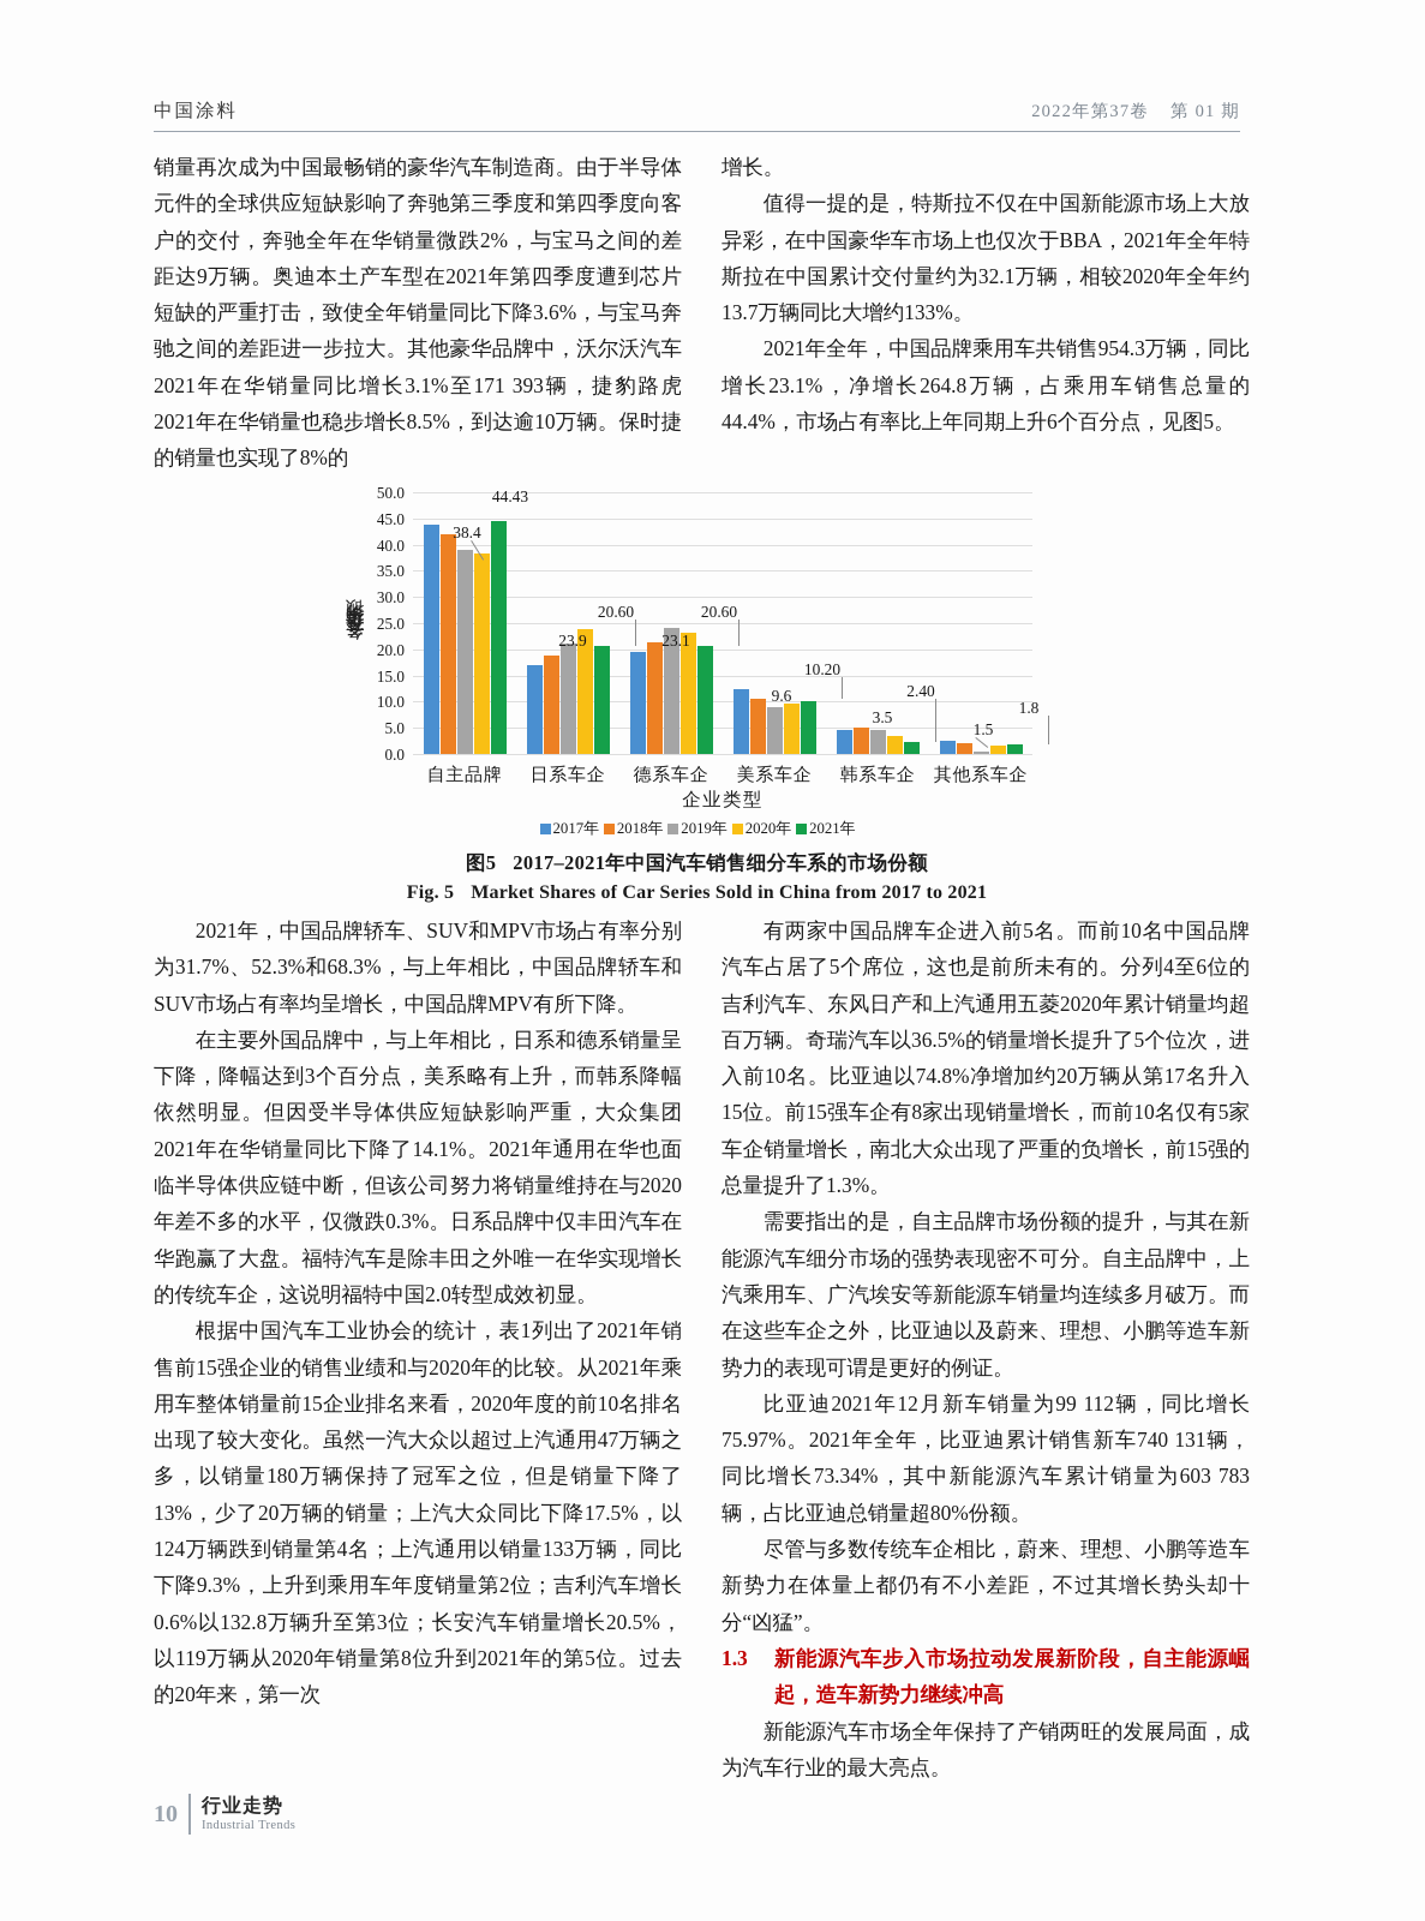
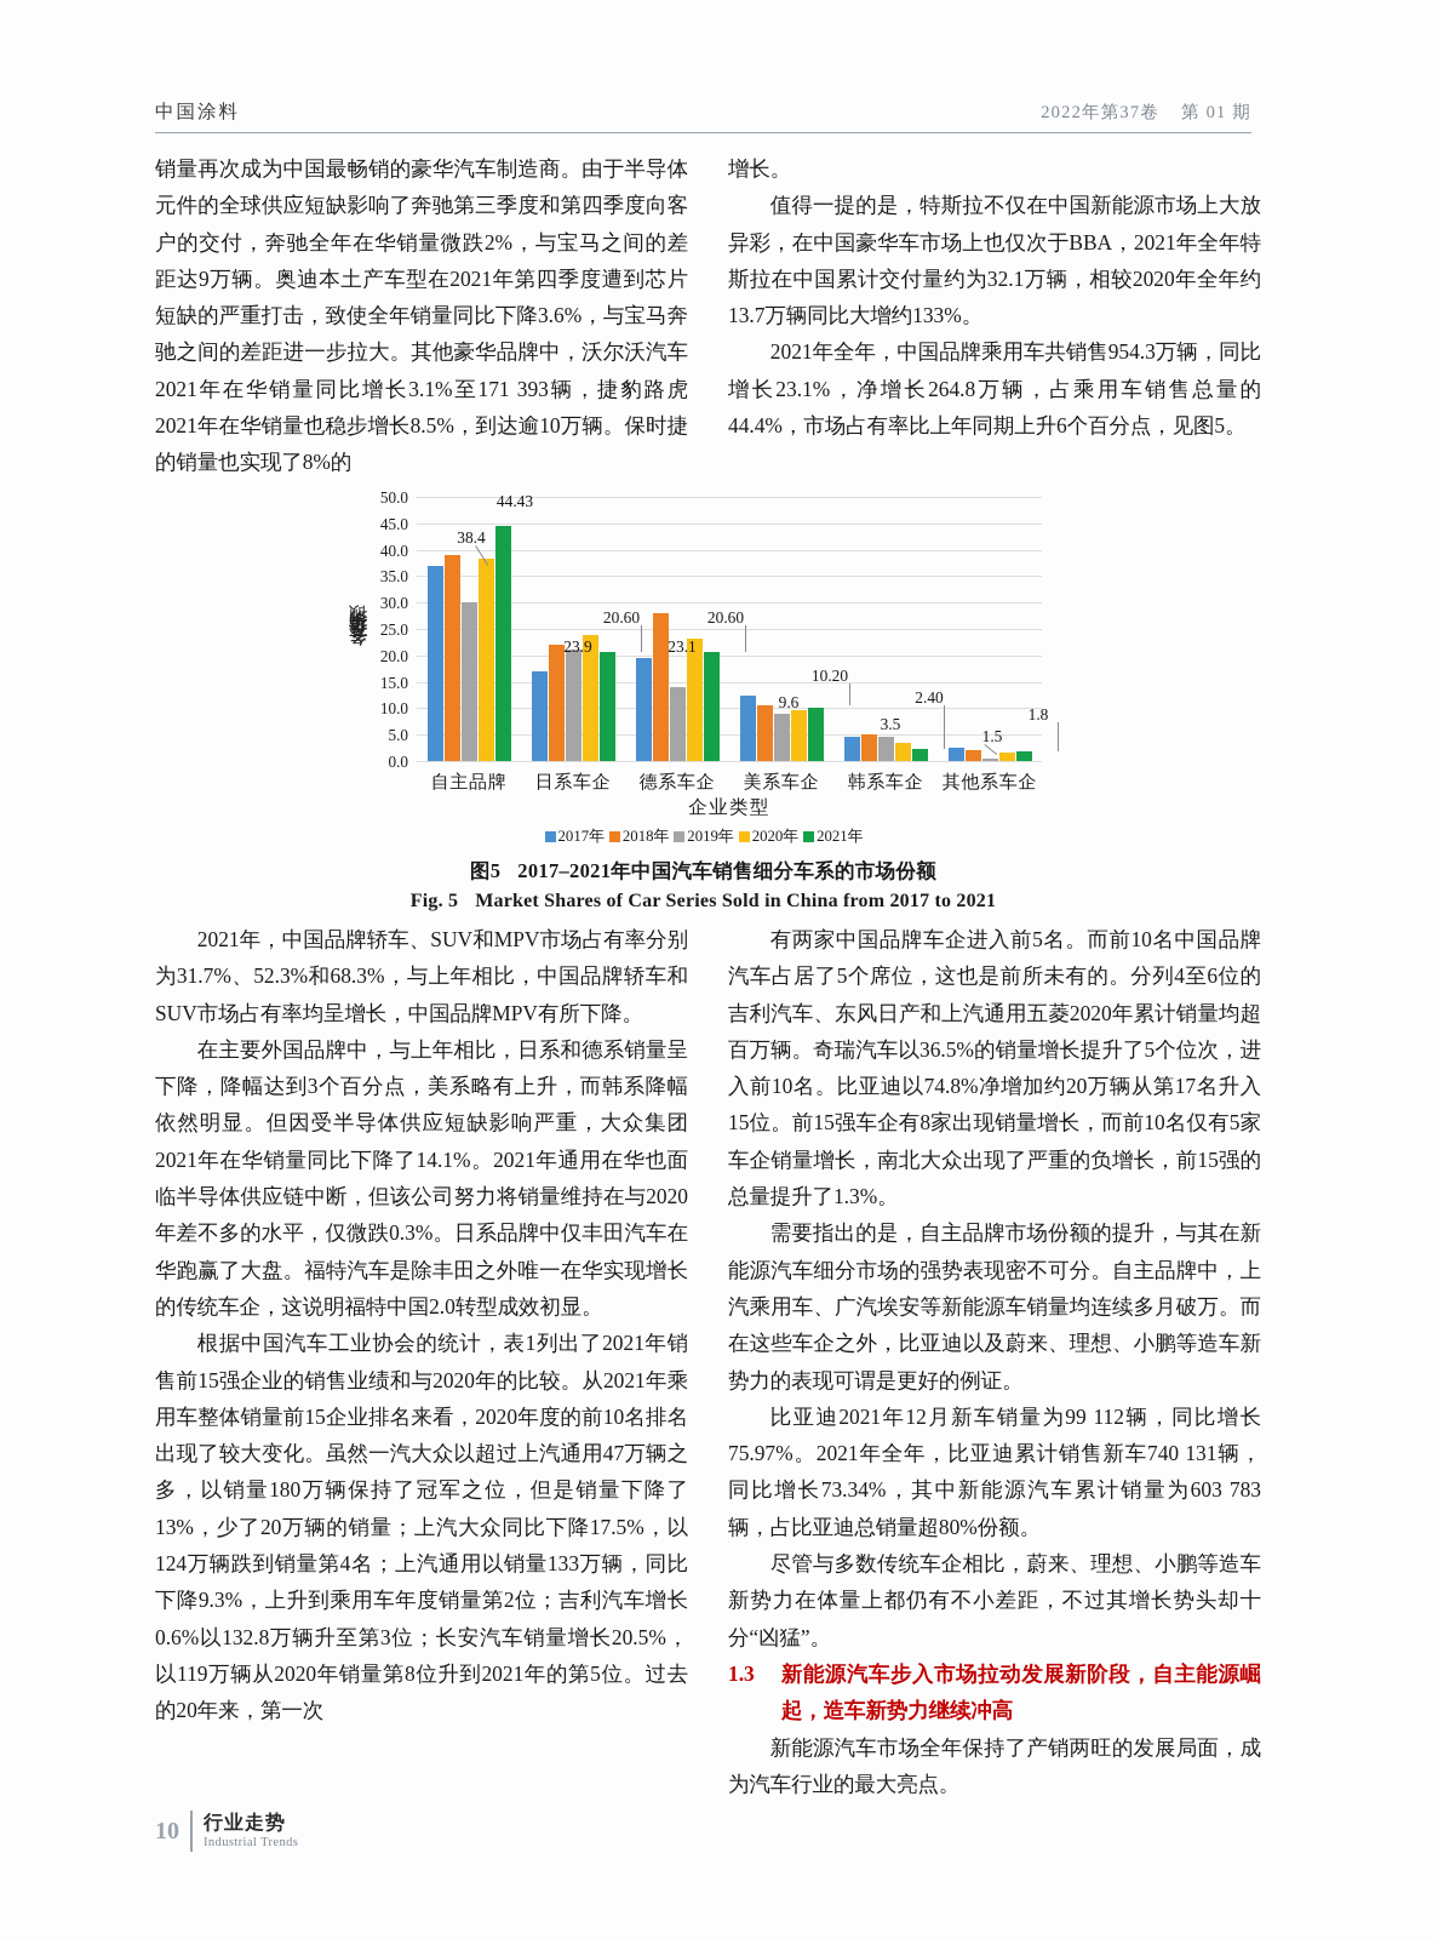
2017年/自主品牌: 44 -> 37
2018年/自主品牌: 42 -> 39
2019年/自主品牌: 39 -> 30
2018年/日系车企: 19 -> 22
2018年/德系车企: 21 -> 28
2019年/德系车企: 24 -> 14
